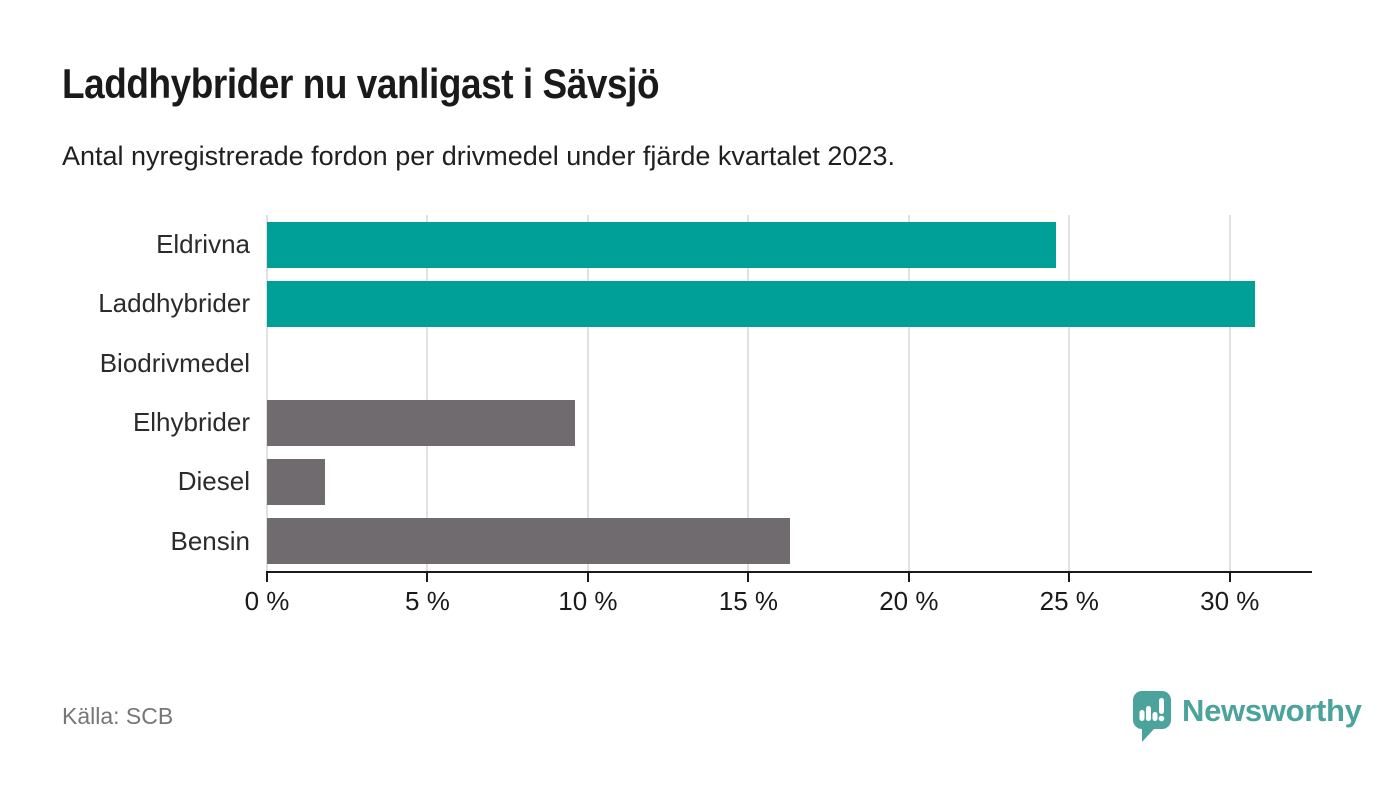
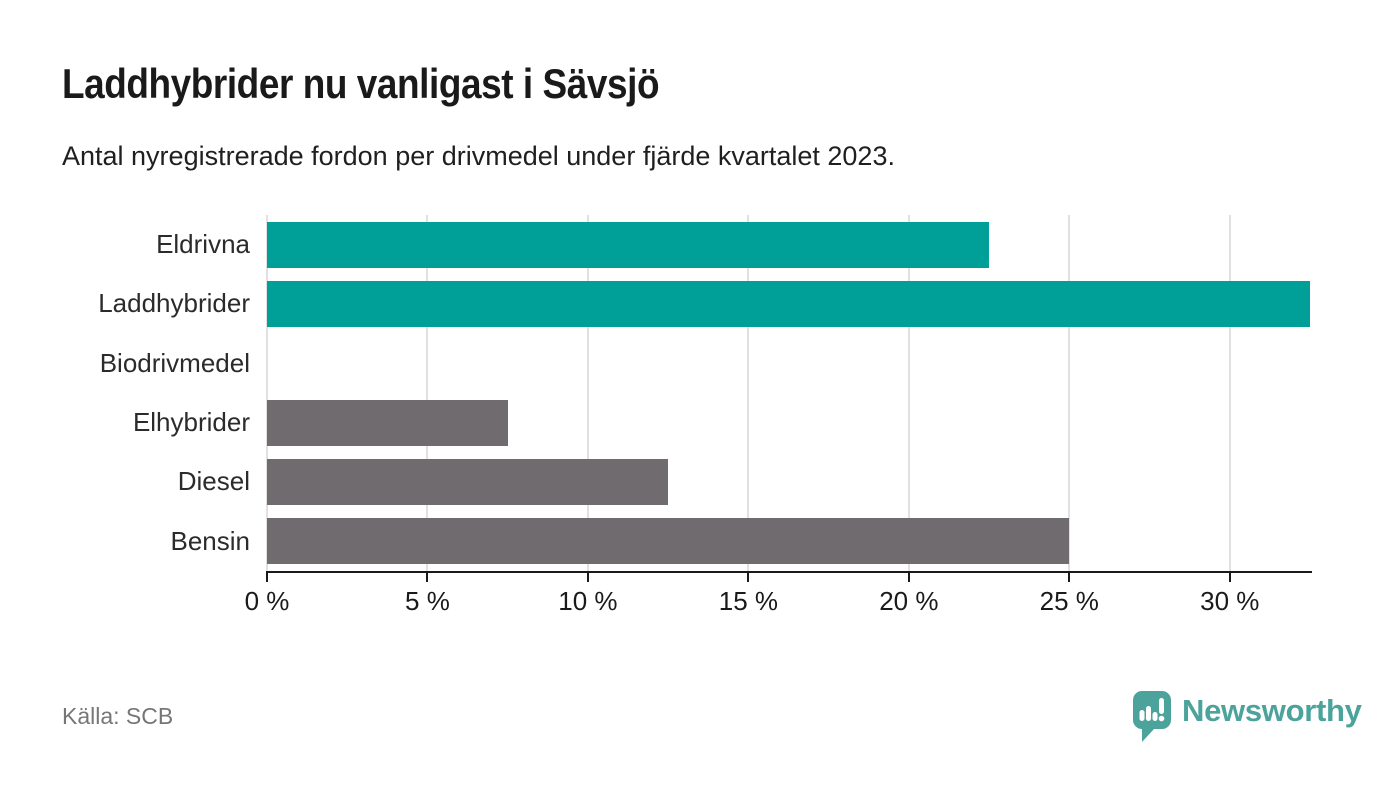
Eldrivna: 24.6% -> 22.5%
Laddhybrider: 30.8% -> 32.5%
Elhybrider: 9.6% -> 7.5%
Diesel: 1.8% -> 12.5%
Bensin: 16.3% -> 25.0%
